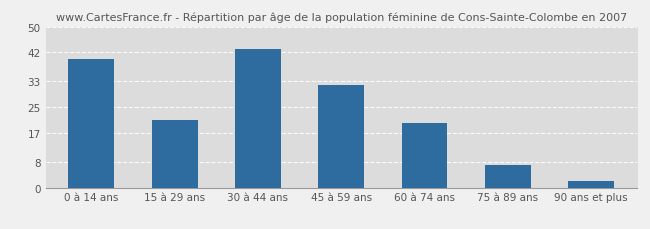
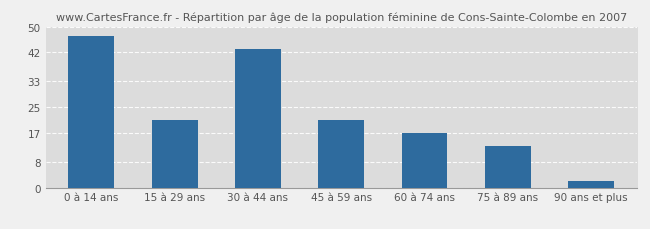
0 à 14 ans: 40 -> 47
45 à 59 ans: 32 -> 21
60 à 74 ans: 20 -> 17
75 à 89 ans: 7 -> 13
